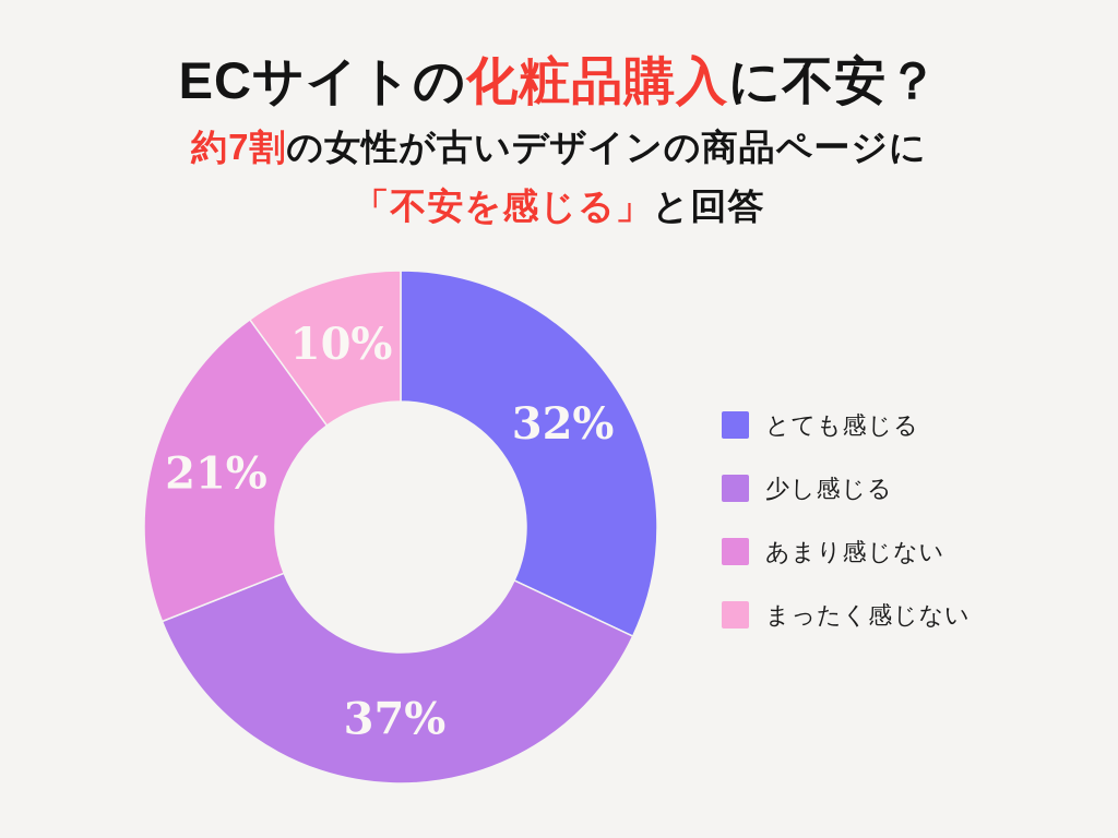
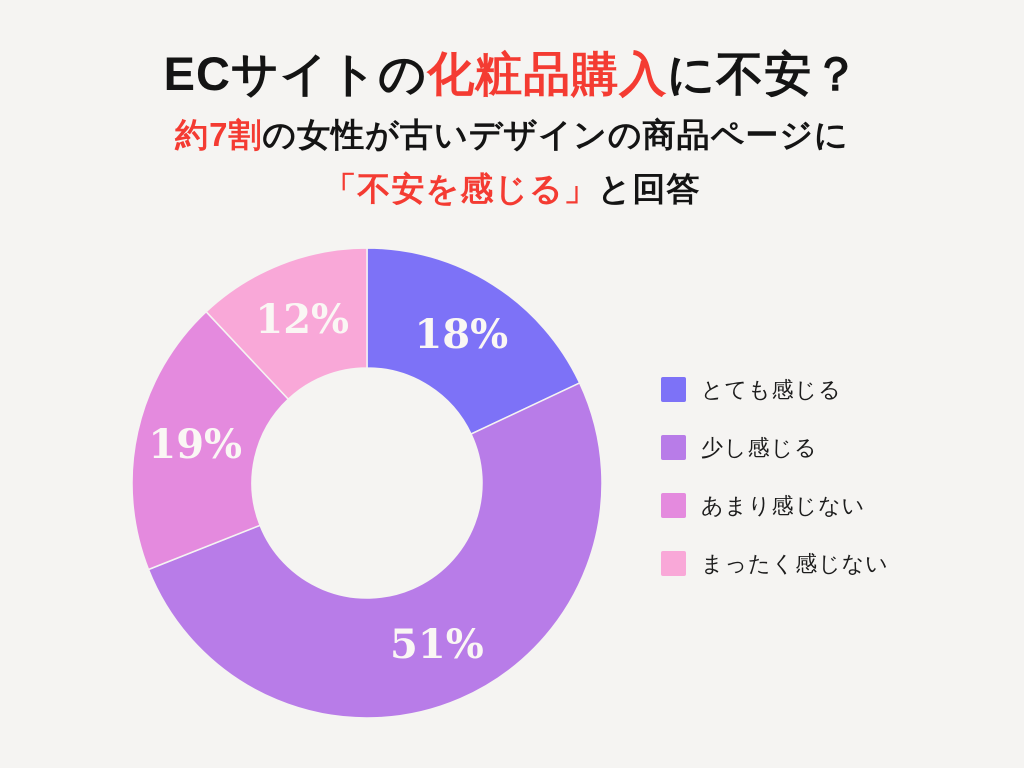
とても感じる: 32% -> 18%
少し感じる: 37% -> 51%
あまり感じない: 21% -> 19%
まったく感じない: 10% -> 12%
